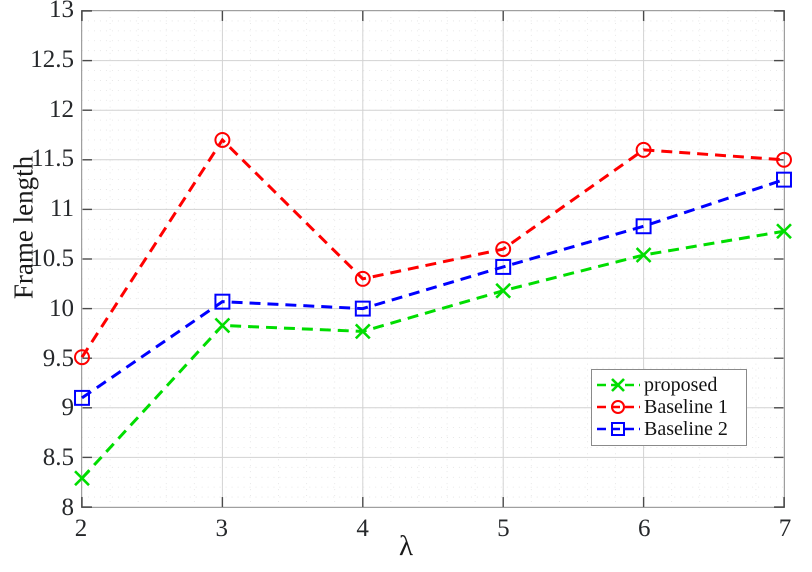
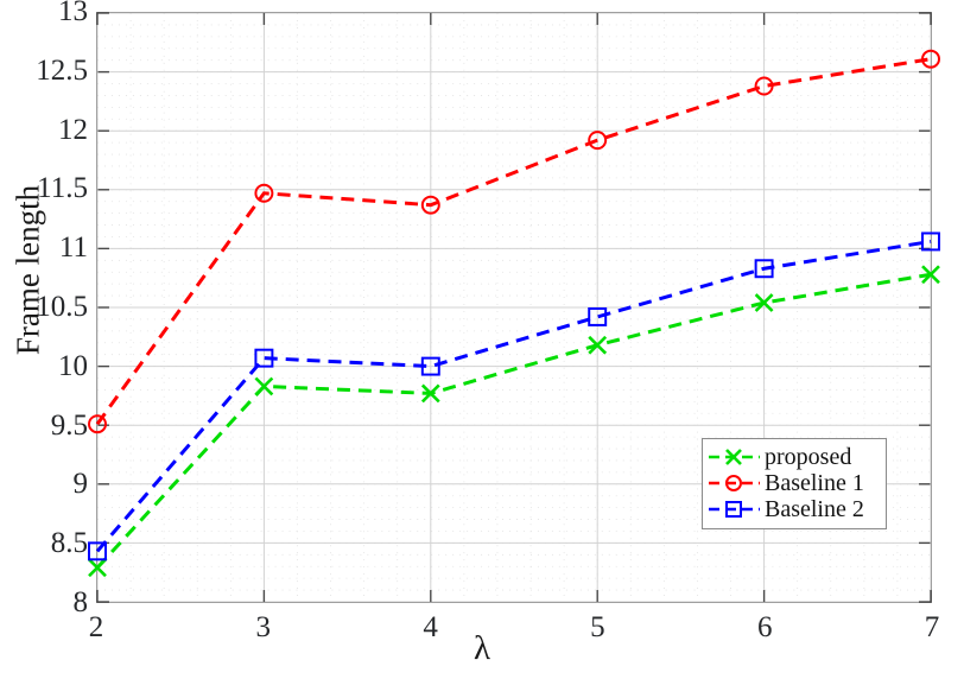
Baseline 2/2: 9.1 -> 8.4
Baseline 1/3: 11.7 -> 11.5
Baseline 1/4: 10.3 -> 11.4
Baseline 1/5: 10.6 -> 11.9
Baseline 1/6: 11.6 -> 12.4
Baseline 1/7: 11.5 -> 12.6
Baseline 2/7: 11.3 -> 11.1
